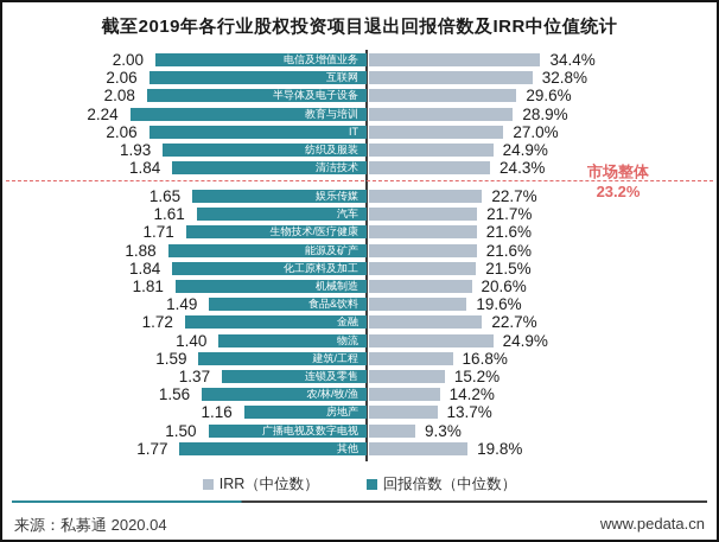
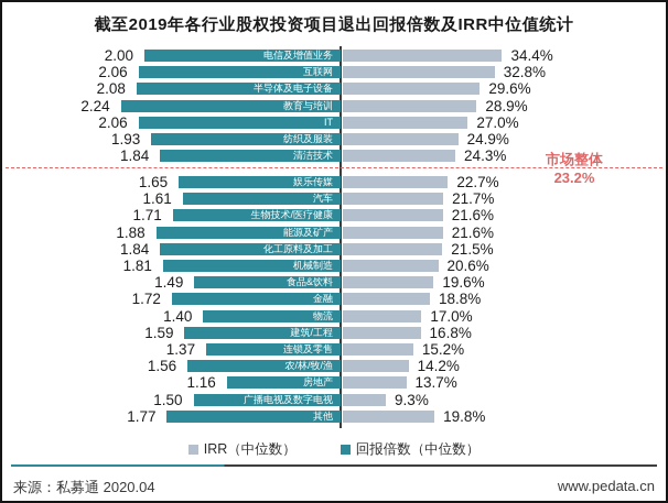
IRR（中位数）/金融: 22.7% -> 18.8%
IRR（中位数）/物流: 24.9% -> 17.0%
